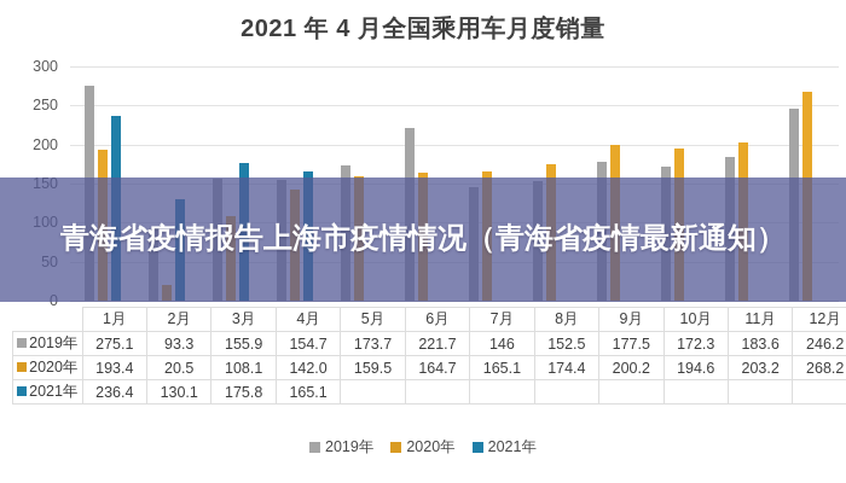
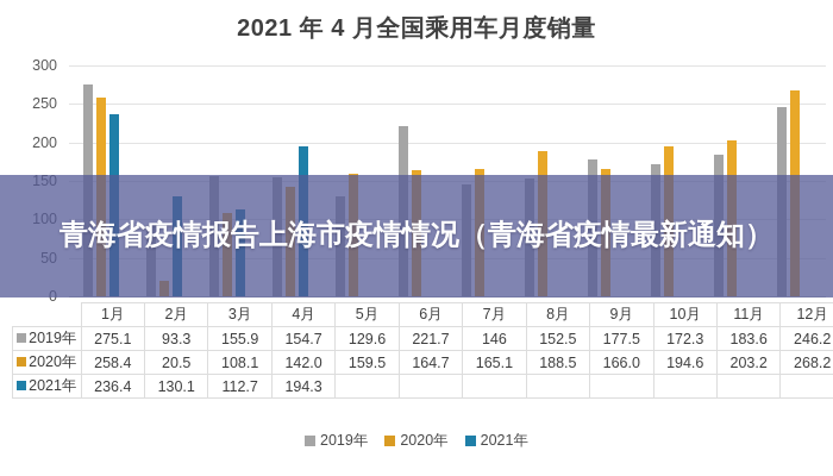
2020年/1月: 193.4 -> 258.4
2021年/3月: 175.8 -> 112.7
2021年/4月: 165.1 -> 194.3
2019年/5月: 173.7 -> 129.6
2020年/8月: 174.4 -> 188.5
2020年/9月: 200.2 -> 166.0
